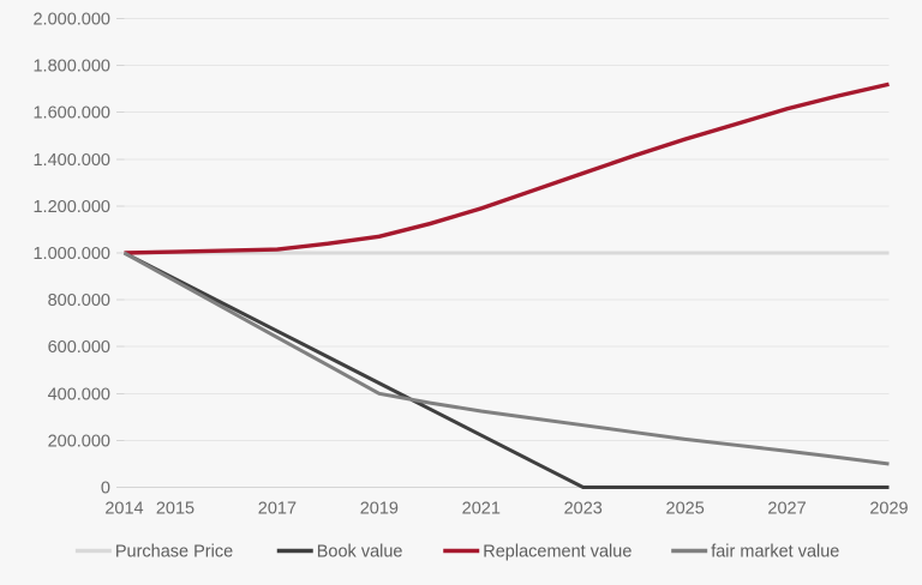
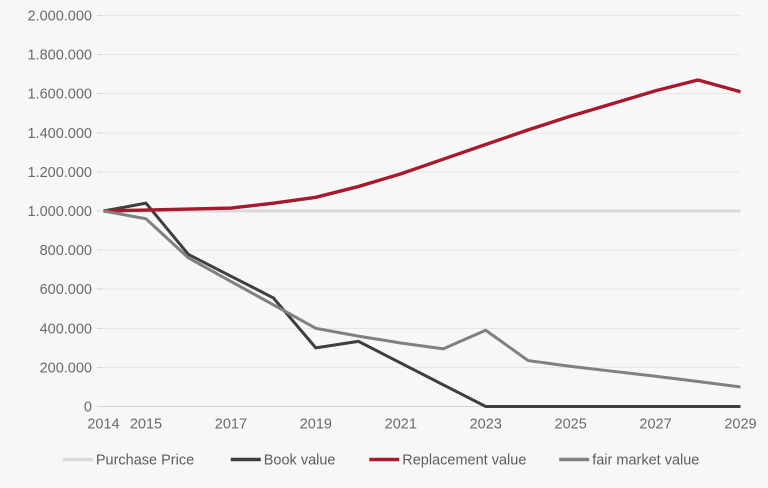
Book value/2015: 890000 -> 1040000
fair market value/2015: 880000 -> 960000
Book value/2019: 440000 -> 300000
fair market value/2023: 260000 -> 390000
Replacement value/2029: 1720000 -> 1610000
